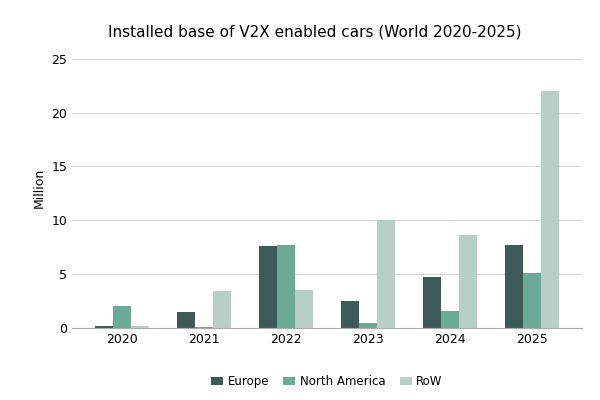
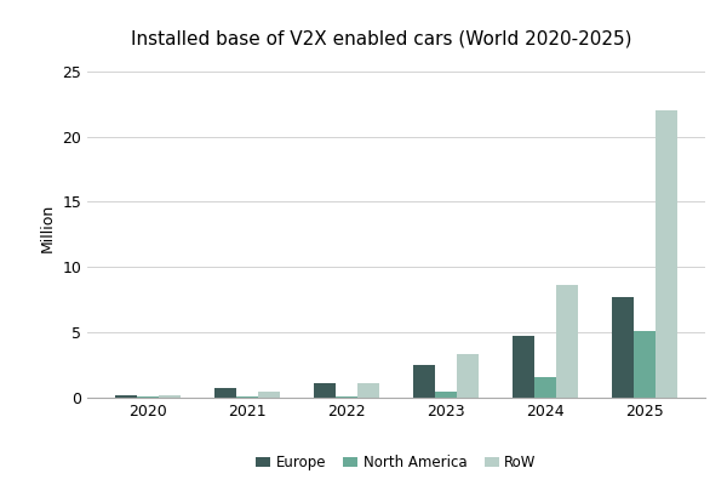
North America/2020: 2.0 -> 0.1
Europe/2021: 1.5 -> 0.7
RoW/2021: 3.4 -> 0.5
Europe/2022: 7.6 -> 1.1
North America/2022: 7.7 -> 0.1
RoW/2022: 3.5 -> 1.1
RoW/2023: 10.0 -> 3.3
